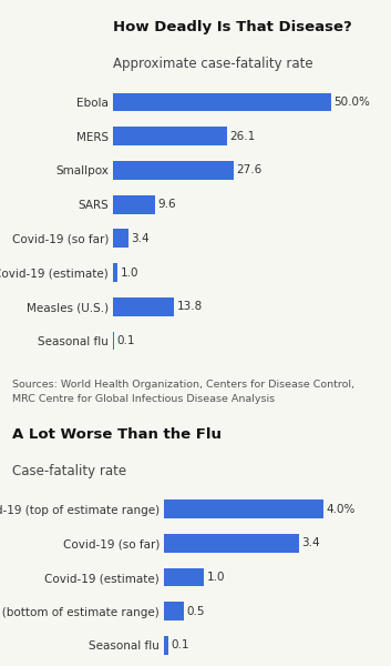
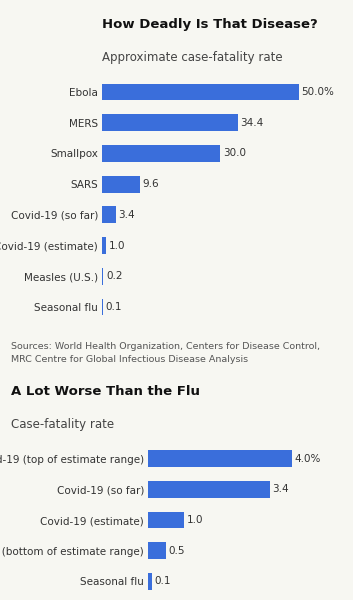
MERS: 26.1 -> 34.4
Smallpox: 27.6 -> 30.0
Measles (U.S.): 13.8 -> 0.2
